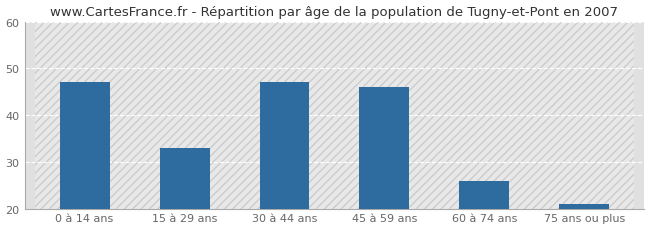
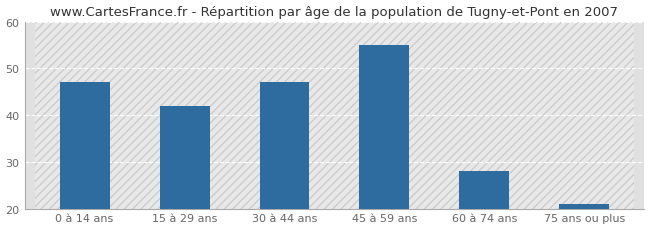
15 à 29 ans: 33 -> 42
45 à 59 ans: 46 -> 55
60 à 74 ans: 26 -> 28
